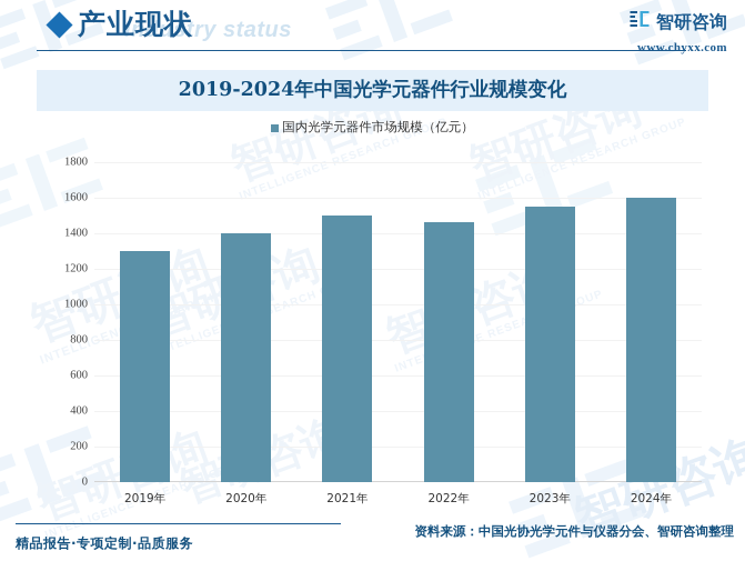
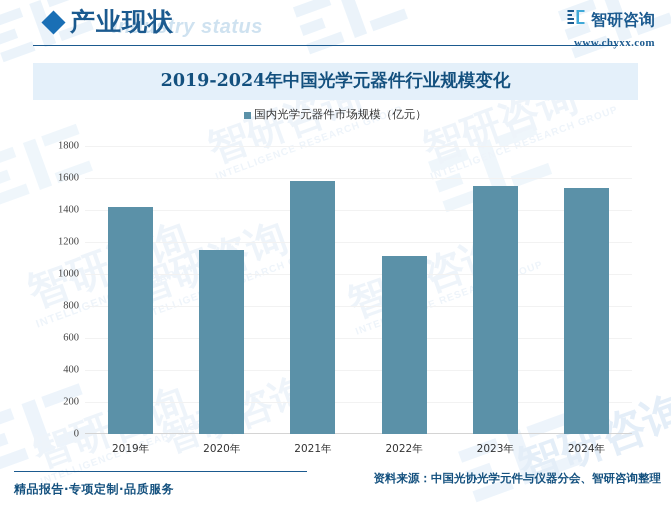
2019年: 1300 -> 1420
2020年: 1400 -> 1150
2021年: 1500 -> 1580
2022年: 1460 -> 1110
2024年: 1600 -> 1540
